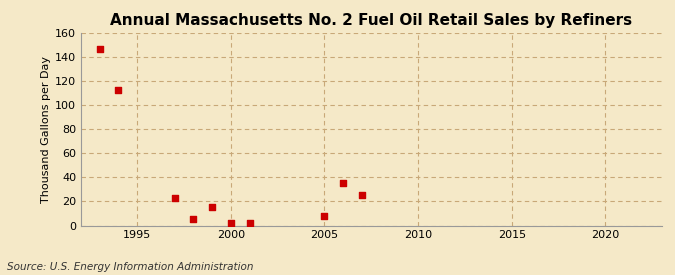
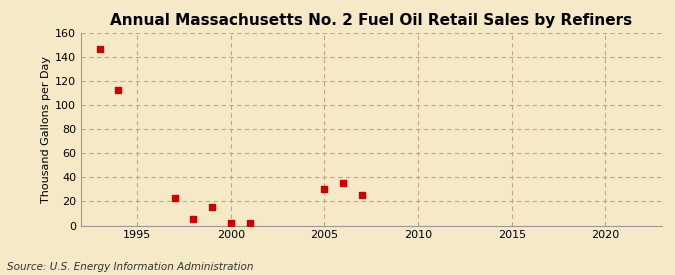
2005: 8 -> 30
